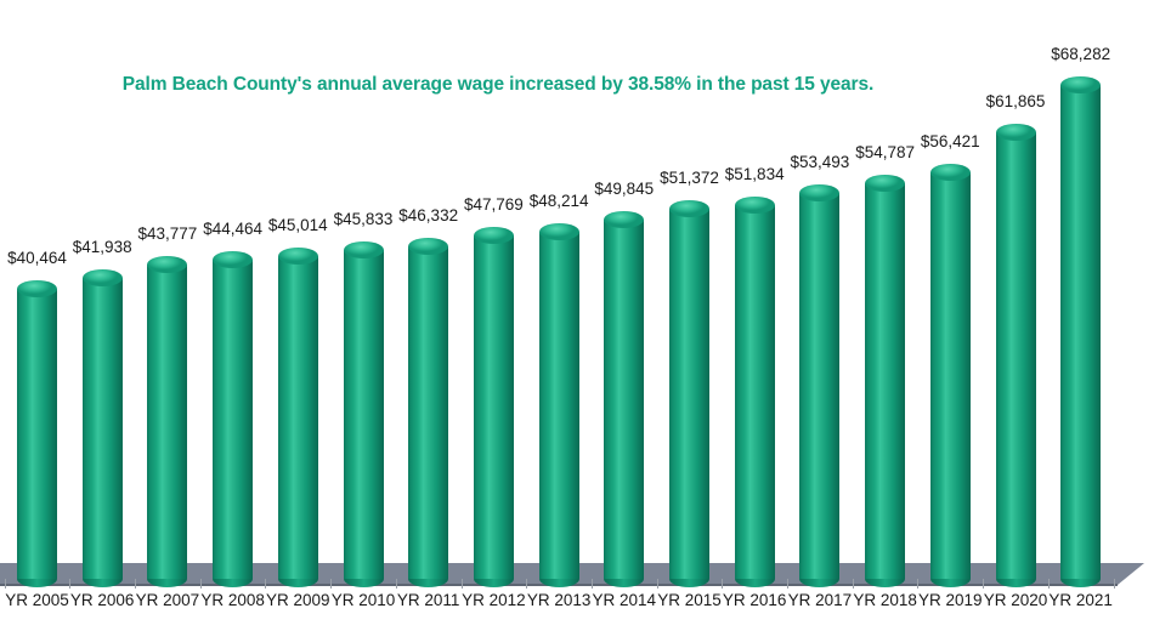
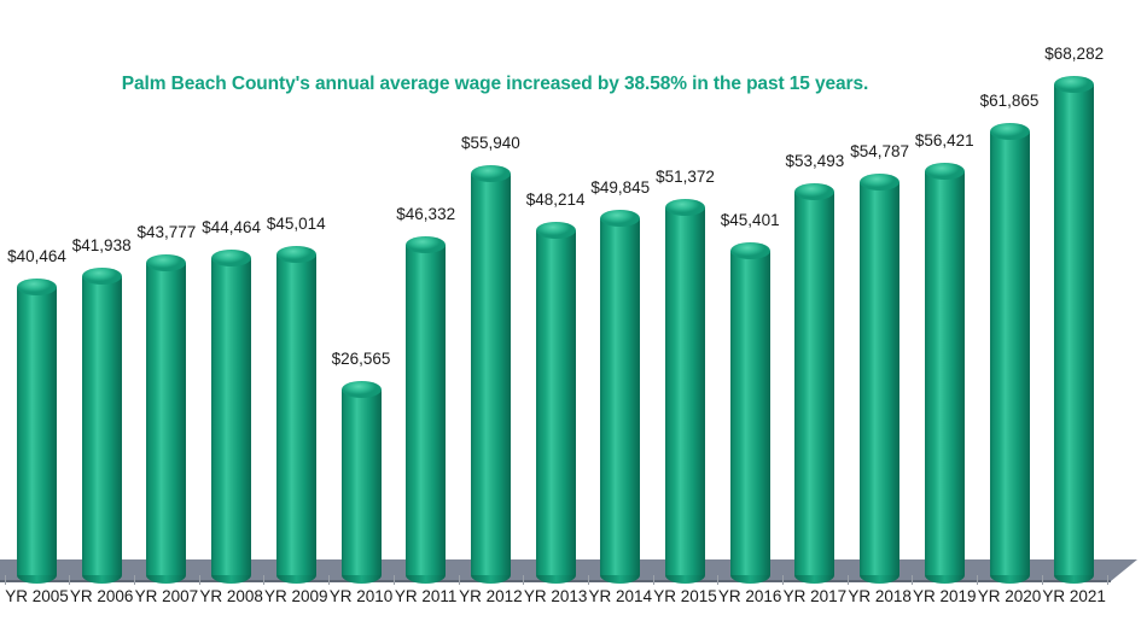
YR 2010: $45,833 -> $26,565
YR 2012: $47,769 -> $55,940
YR 2016: $51,834 -> $45,401
